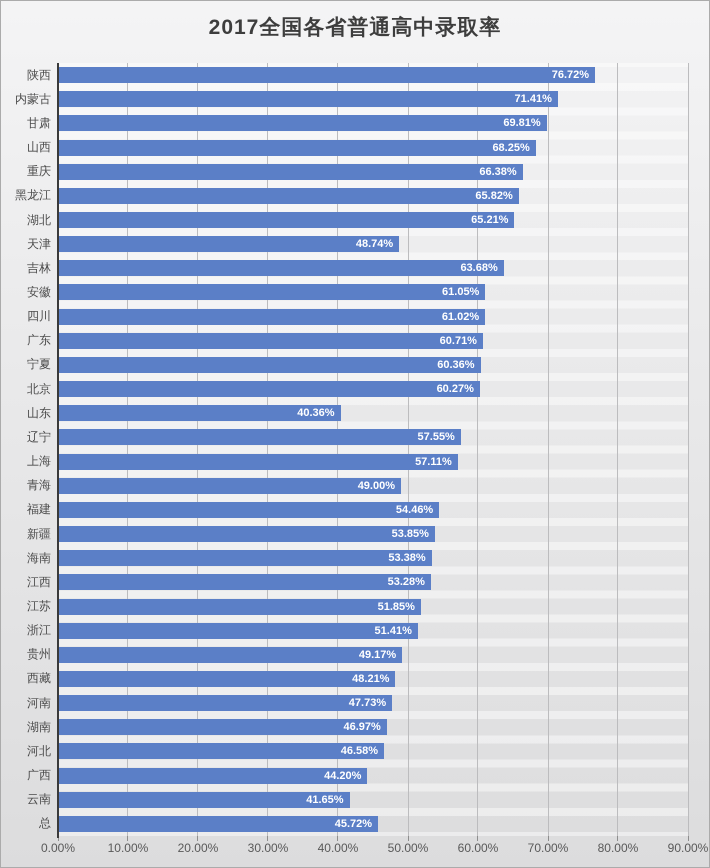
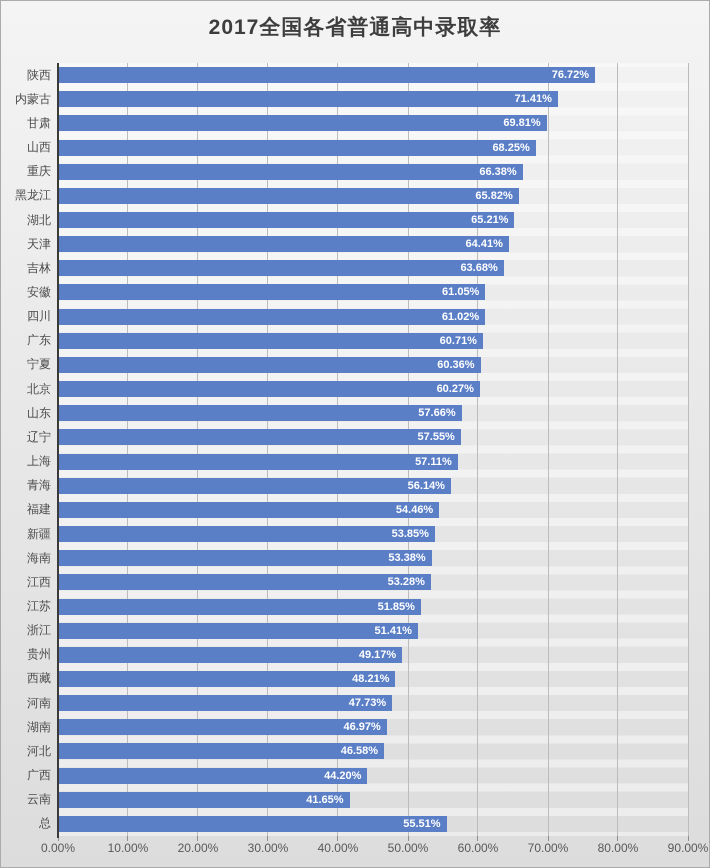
天津: 48.74% -> 64.41%
山东: 40.36% -> 57.66%
青海: 49.00% -> 56.14%
总: 45.72% -> 55.51%
